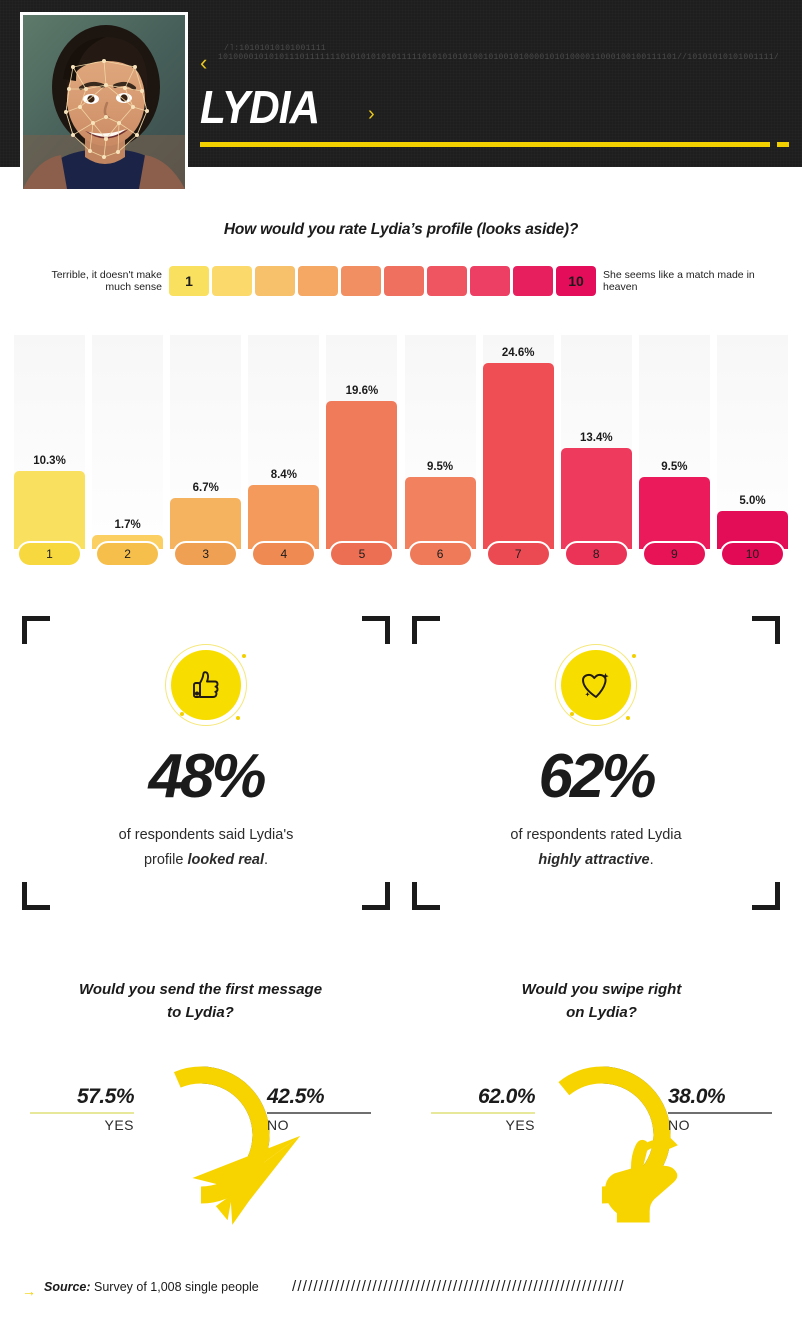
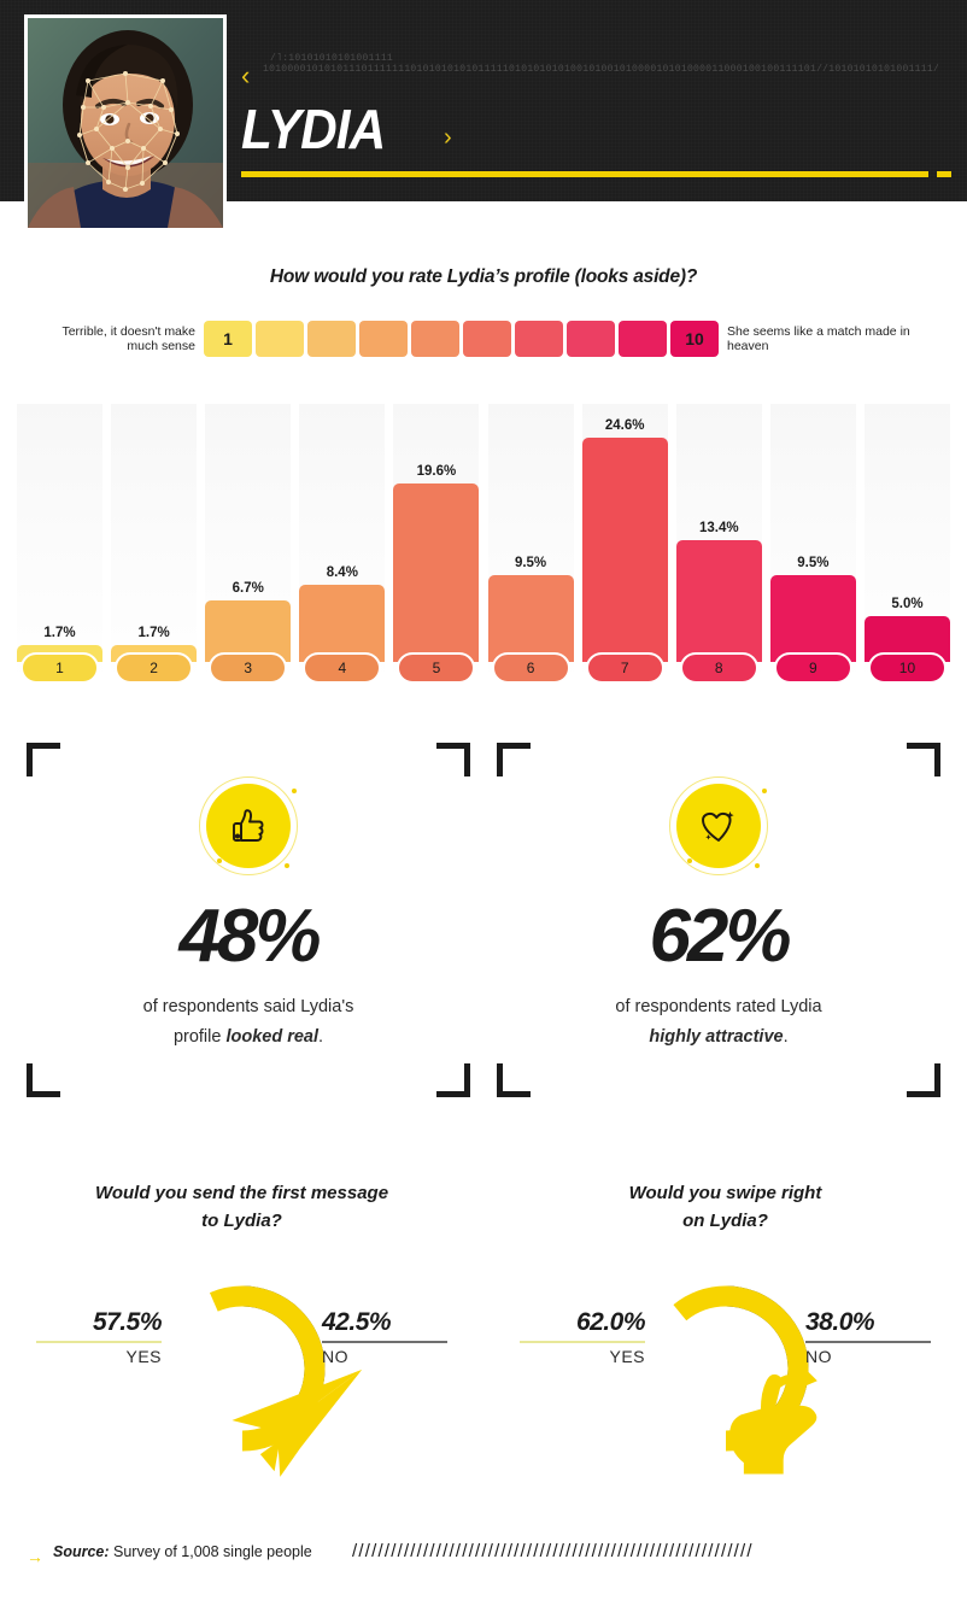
1: 10.3% -> 1.7%
